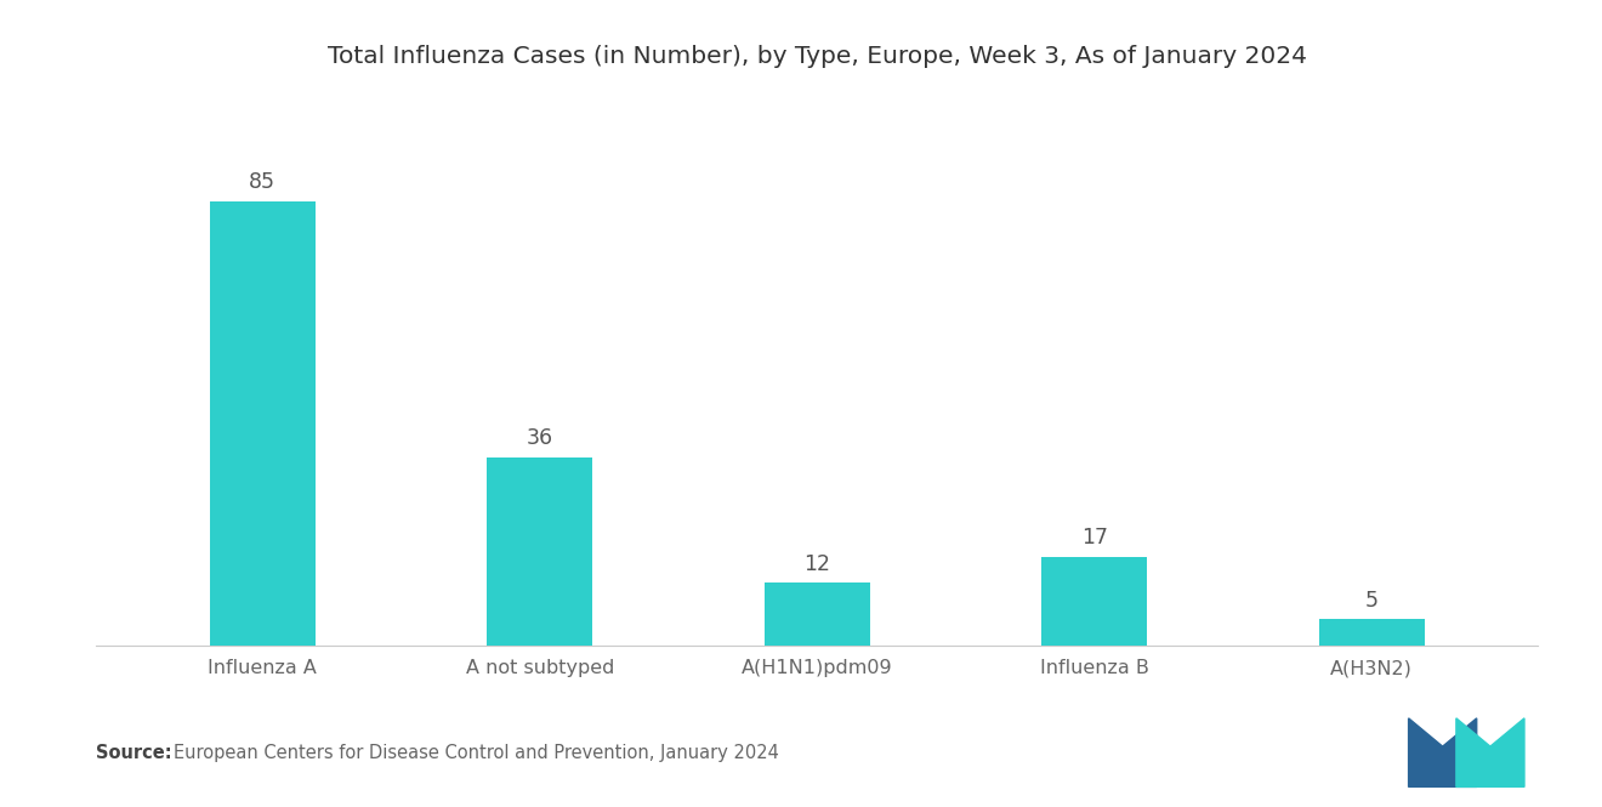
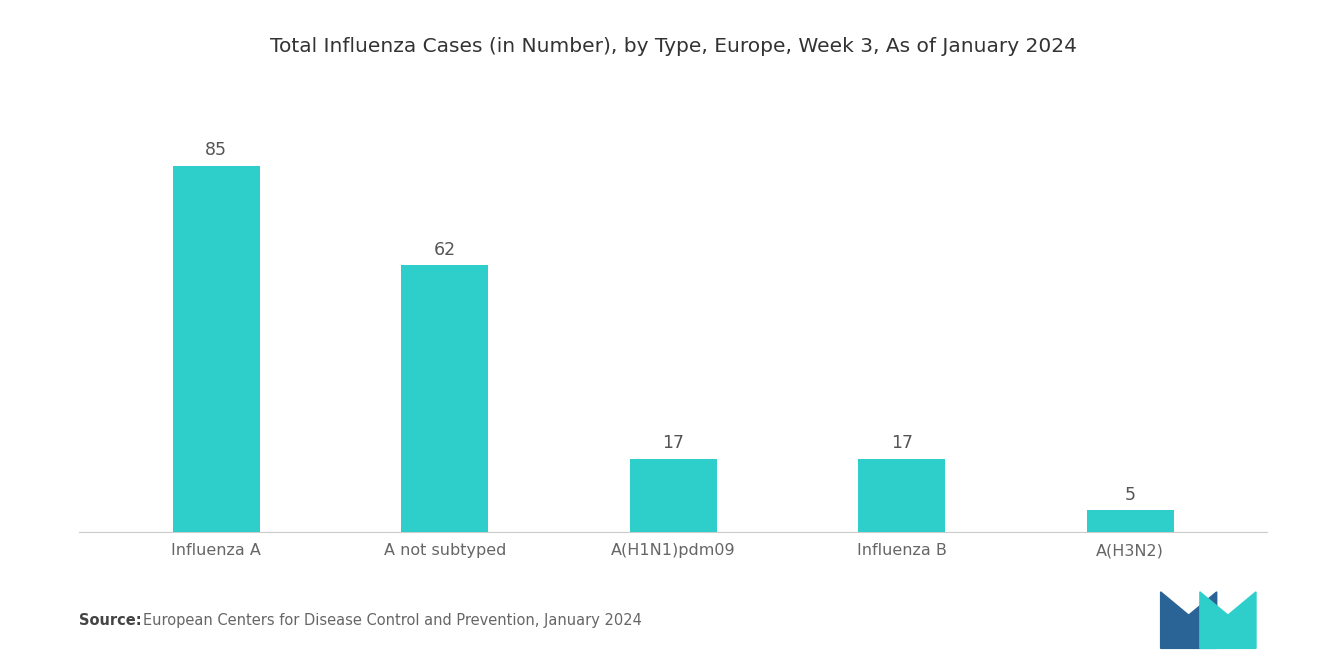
A not subtyped: 36 -> 62
A(H1N1)pdm09: 12 -> 17
